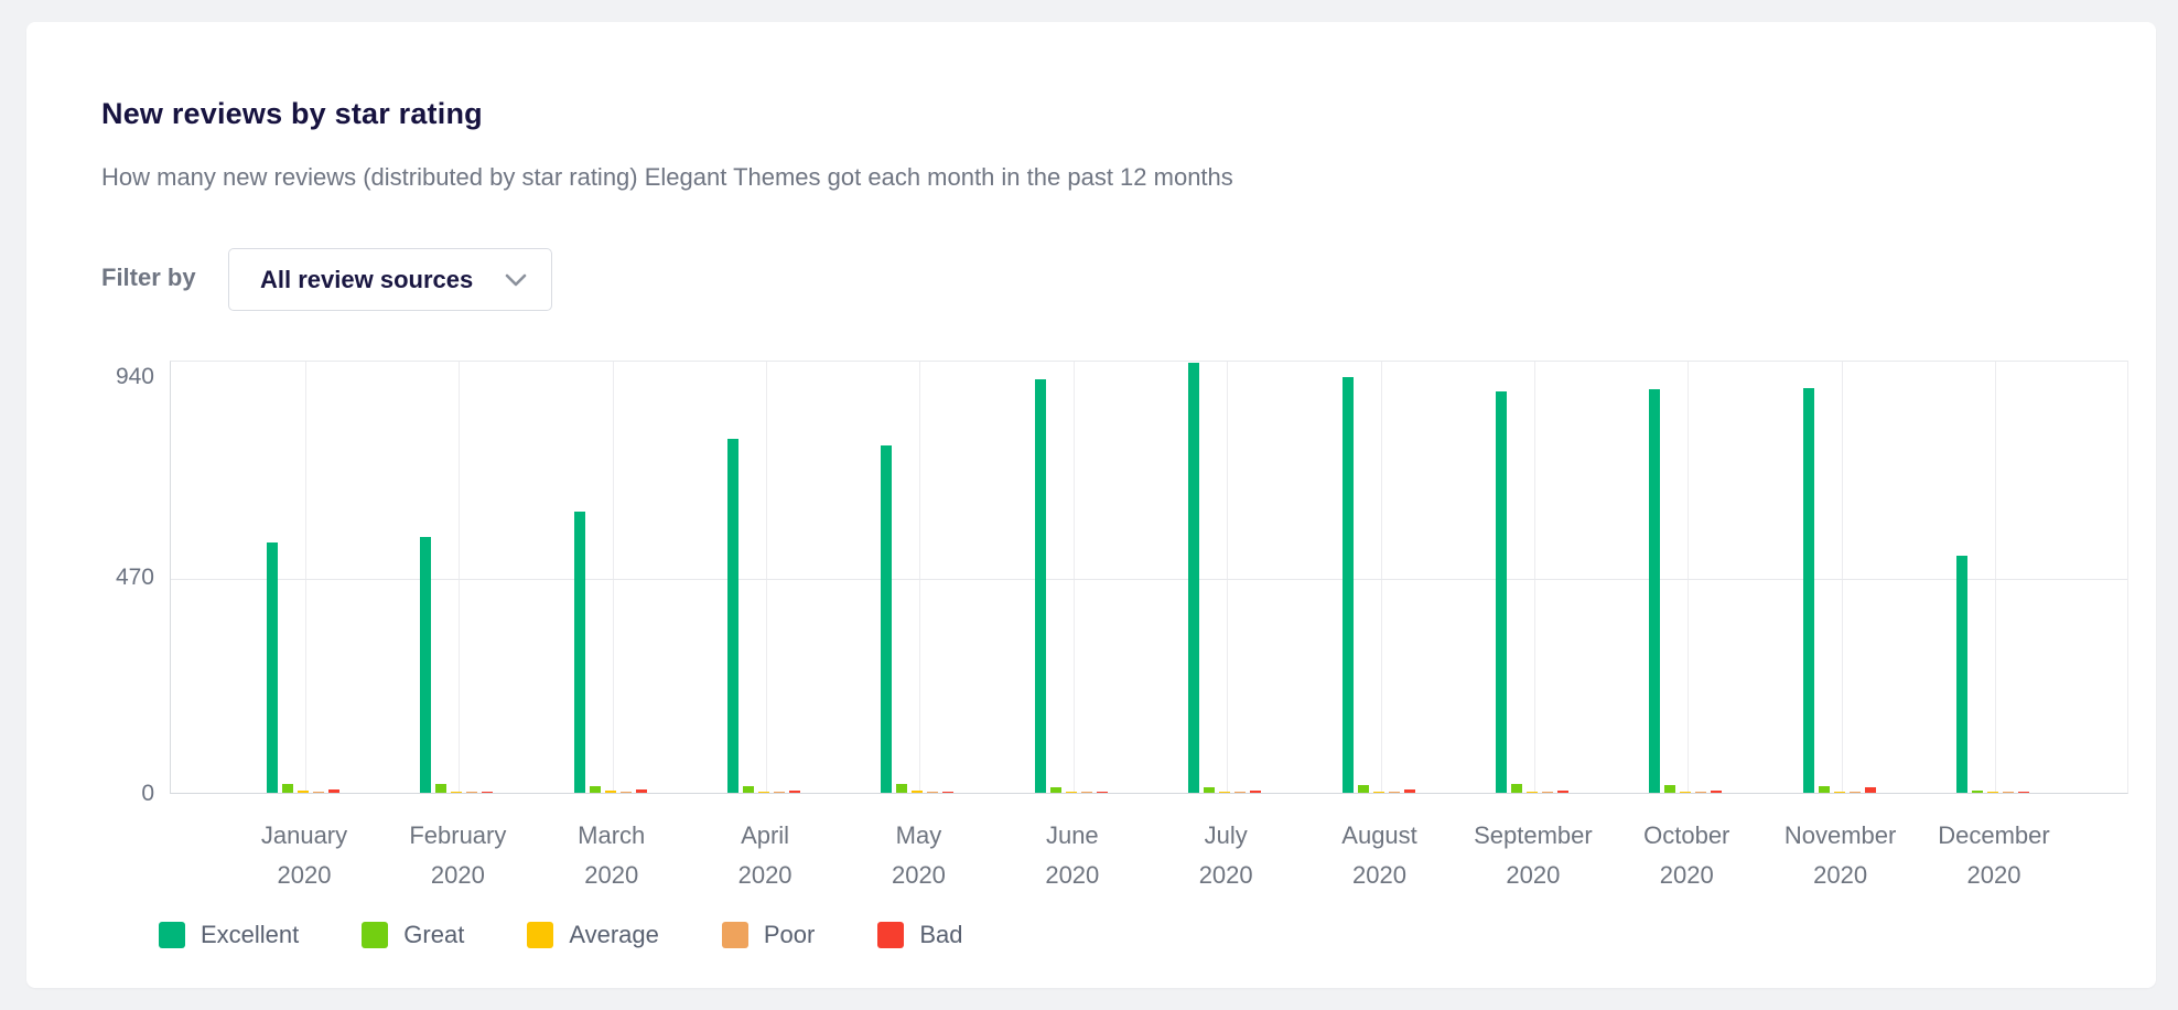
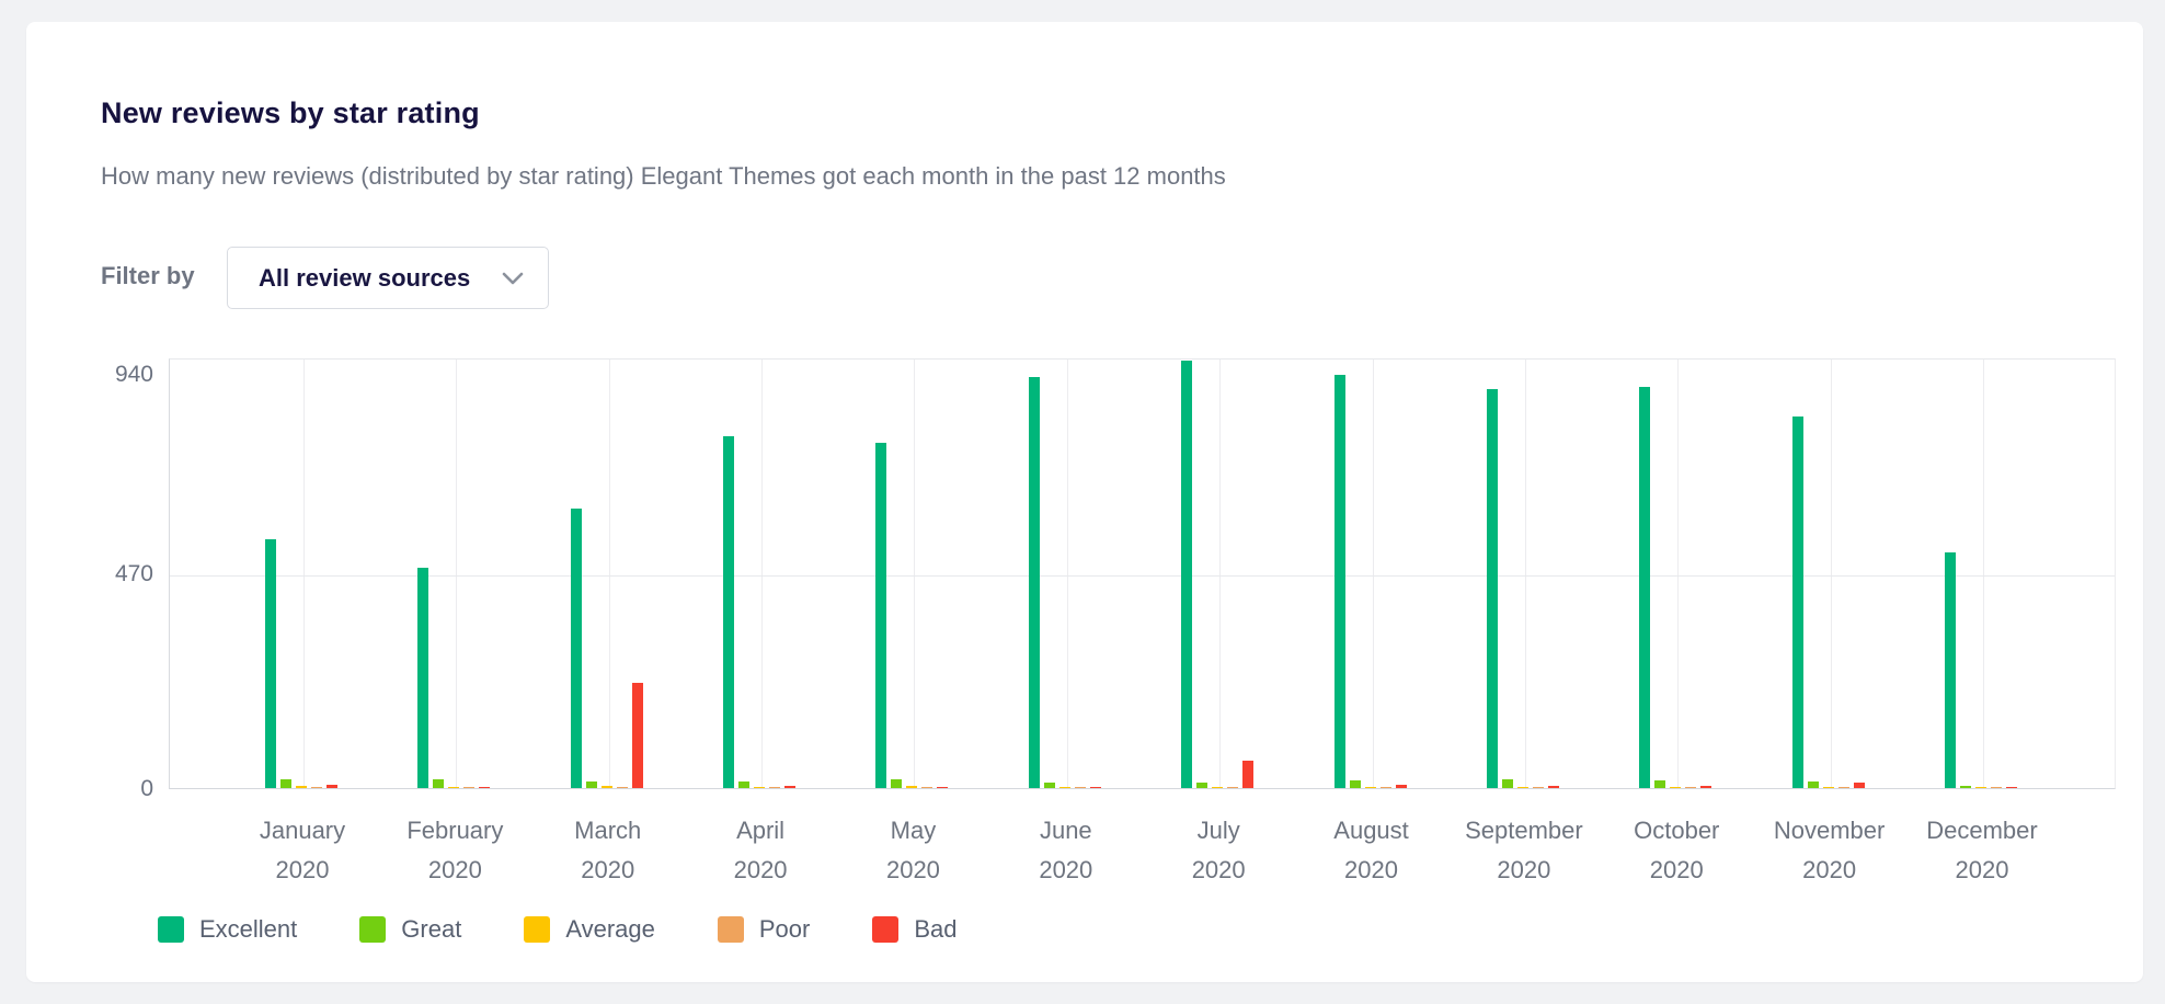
Excellent/February 2020: 550 -> 480
Bad/March 2020: 10 -> 230
Bad/July 2020: 10 -> 60
Excellent/November 2020: 880 -> 810
